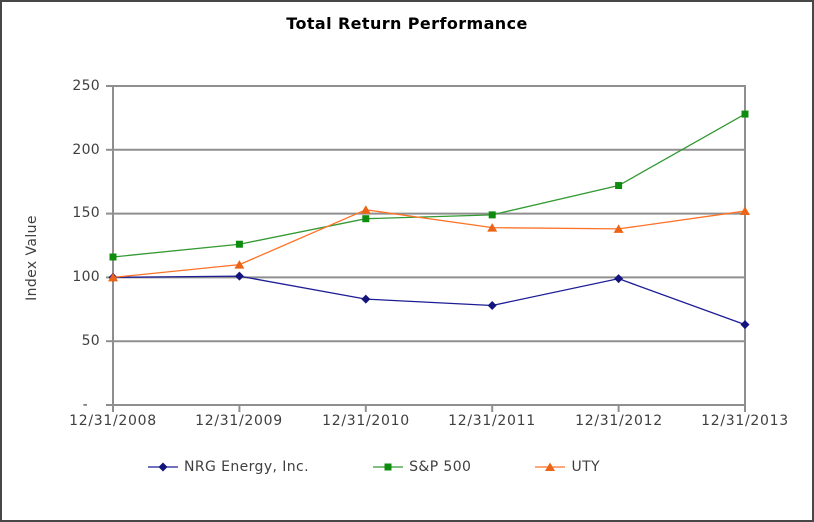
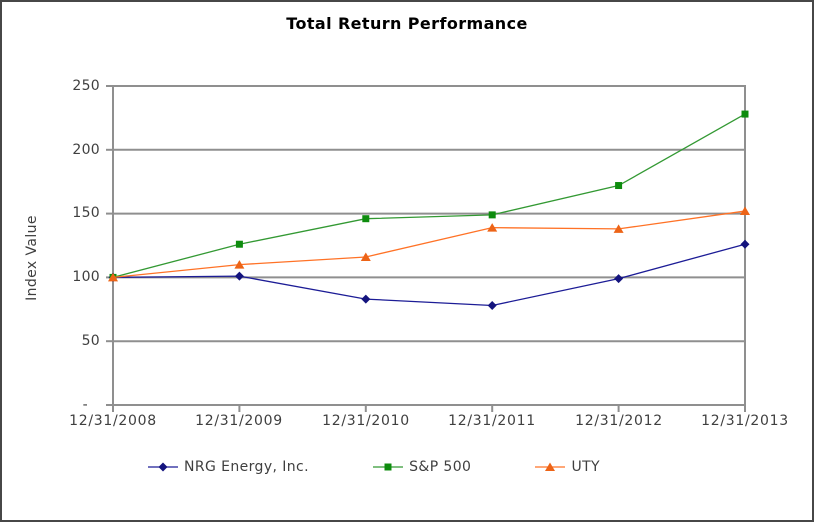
S&P 500/12/31/2008: 116 -> 100
UTY/12/31/2010: 153 -> 116
NRG Energy, Inc./12/31/2013: 63 -> 126
